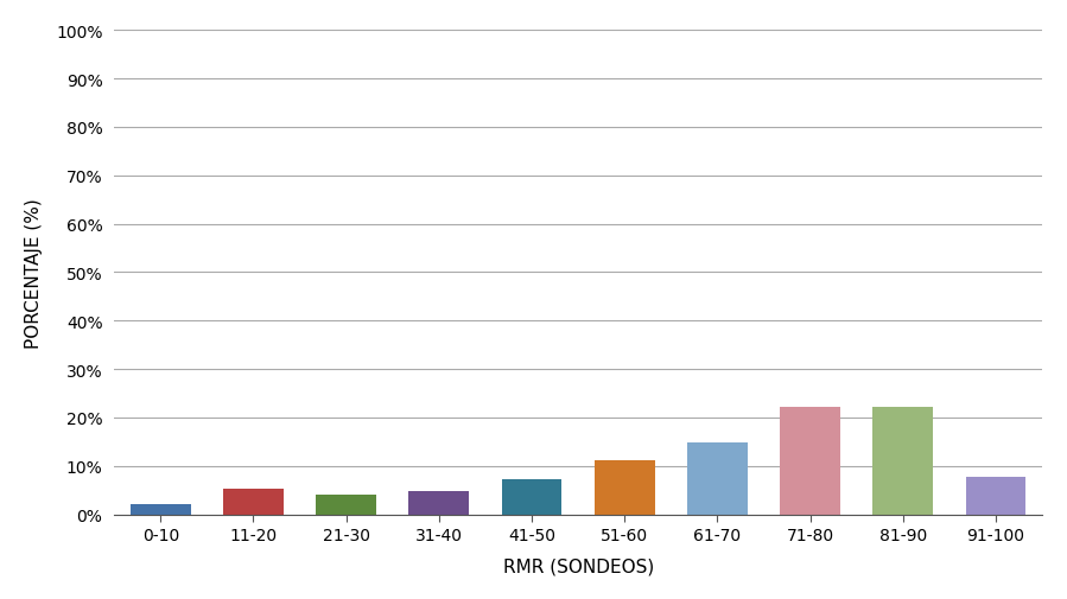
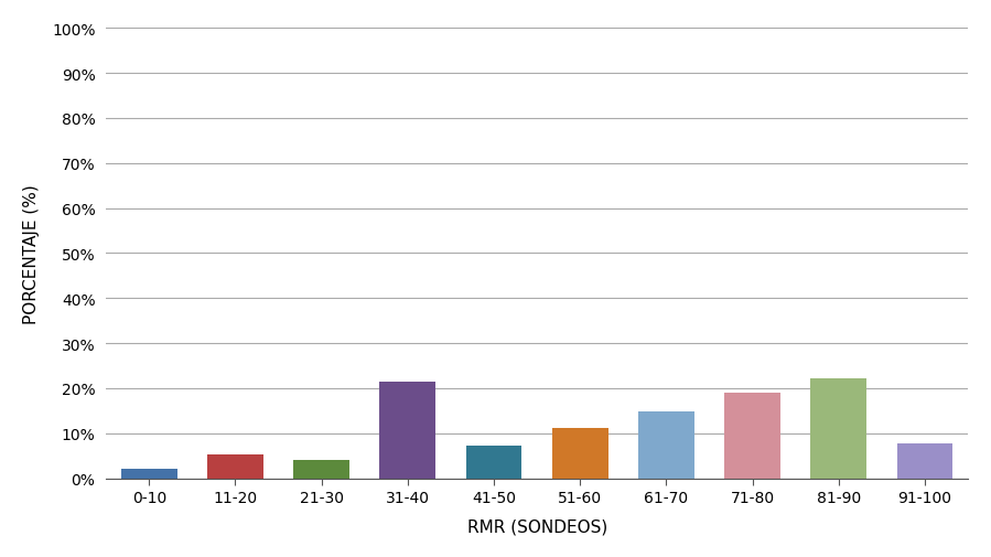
31-40: 4.8% -> 21.5%
71-80: 22.1% -> 19.0%
